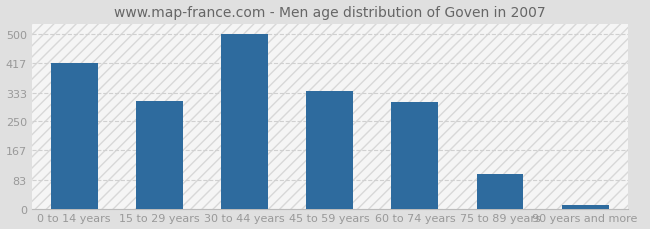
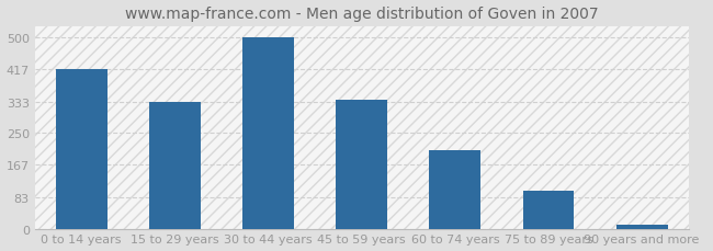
15 to 29 years: 310 -> 333
60 to 74 years: 305 -> 205
